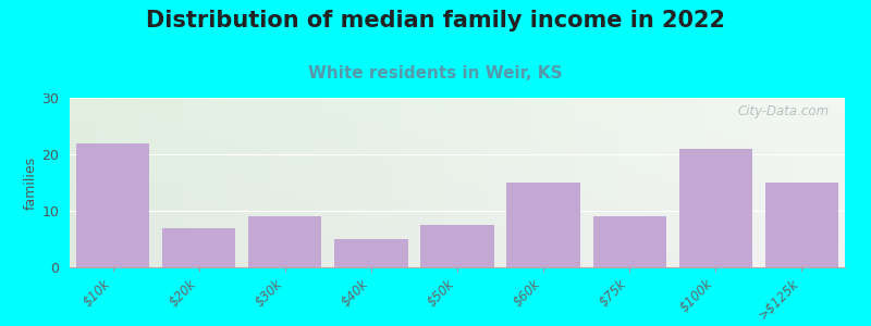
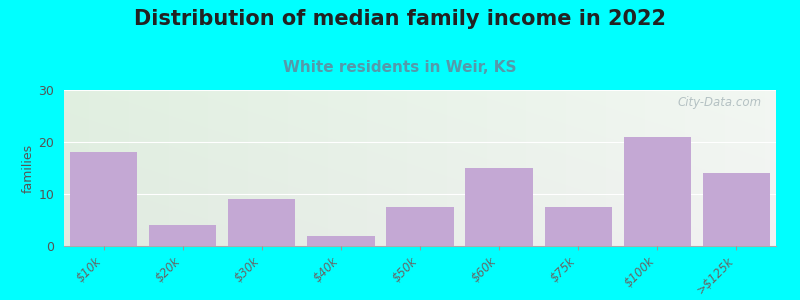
$10k: 22.0 -> 18.0
$20k: 7.0 -> 4.0
$40k: 5.0 -> 2.0
$75k: 9.0 -> 7.5
>$125k: 15.0 -> 14.0
